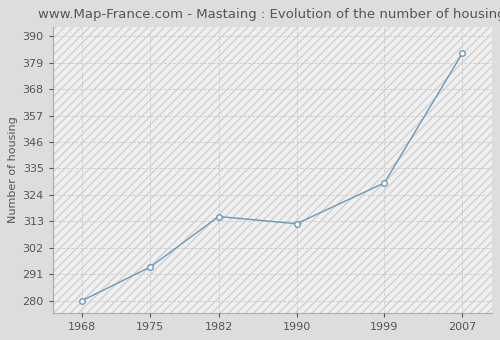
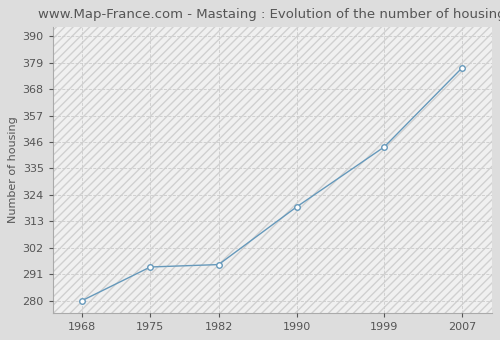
1982: 315 -> 295
1990: 312 -> 319
1999: 329 -> 344
2007: 383 -> 377
